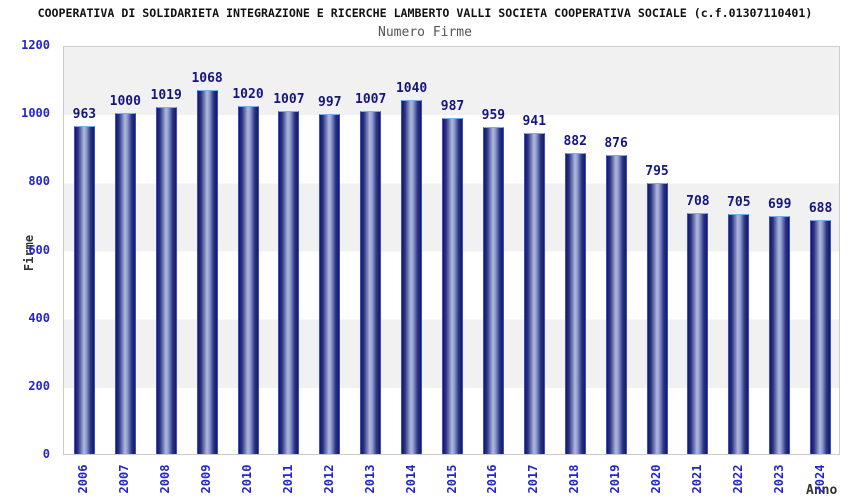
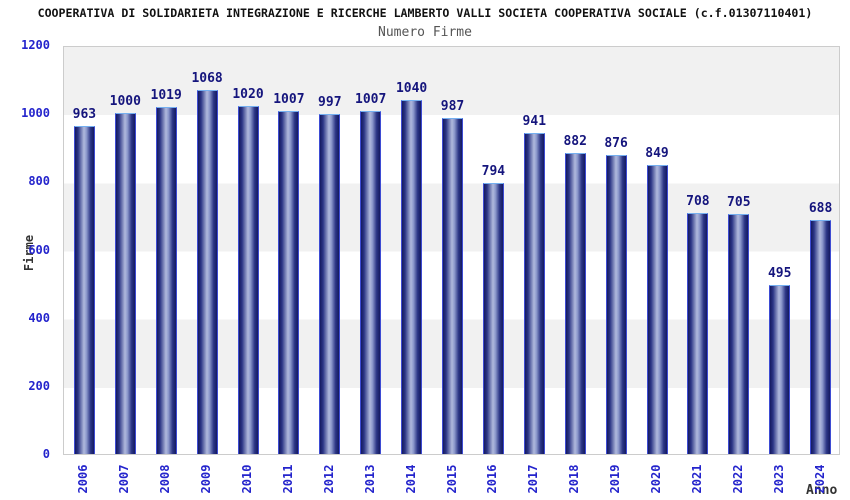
2016: 959 -> 794
2020: 795 -> 849
2023: 699 -> 495
